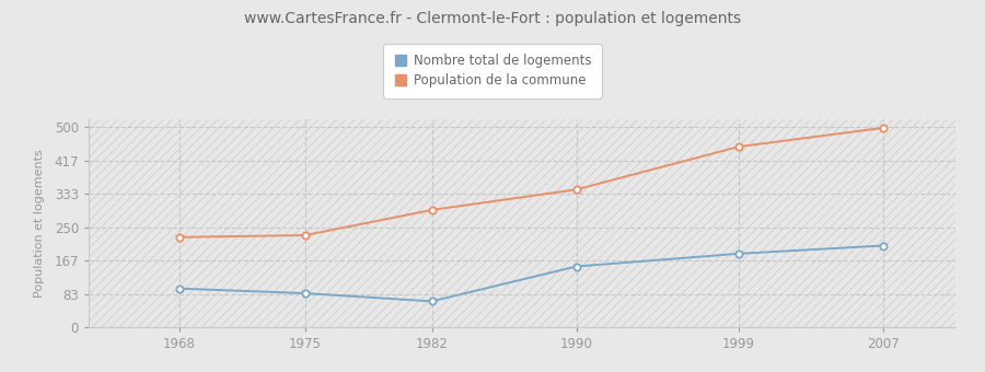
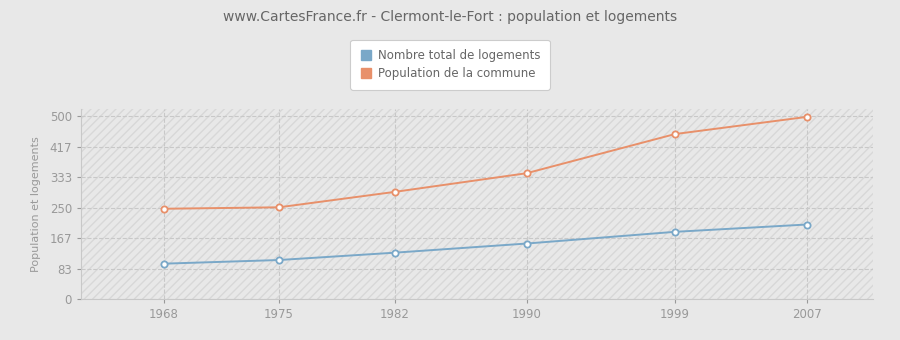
Population de la commune/1968: 225 -> 247
Nombre total de logements/1975: 85 -> 107
Population de la commune/1975: 230 -> 251
Nombre total de logements/1982: 65 -> 127
